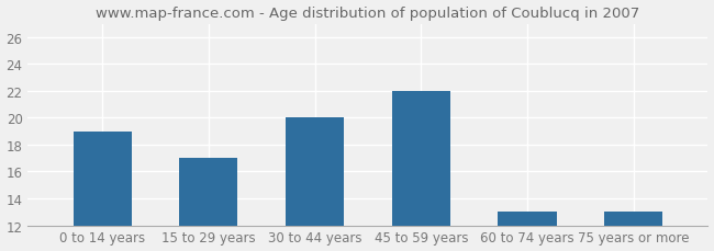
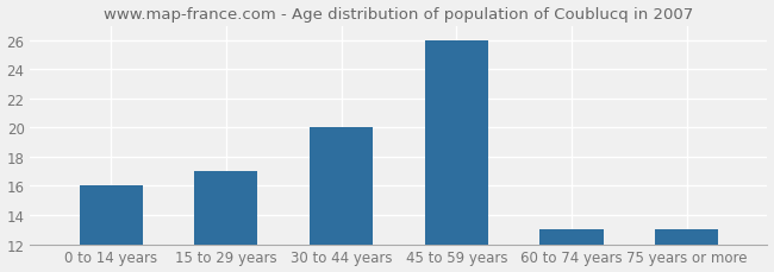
0 to 14 years: 19 -> 16
45 to 59 years: 22 -> 26
